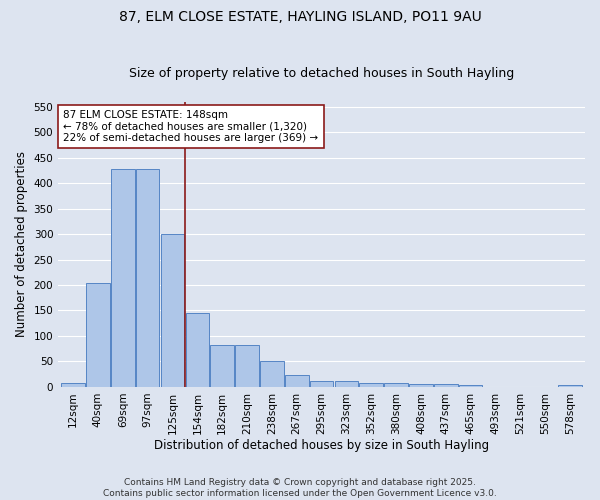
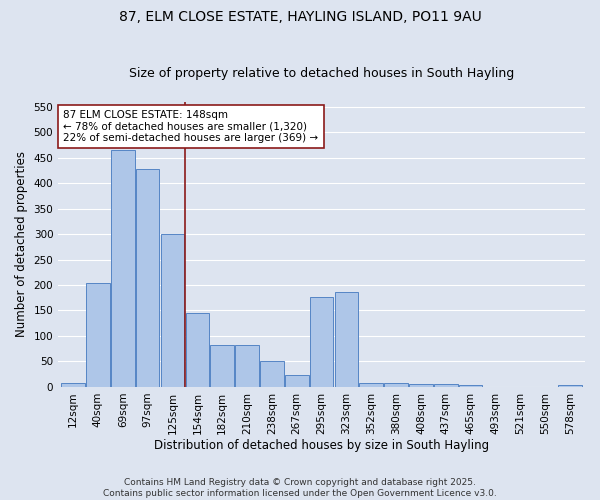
69sqm: 428 -> 464
295sqm: 12 -> 176
323sqm: 12 -> 186
